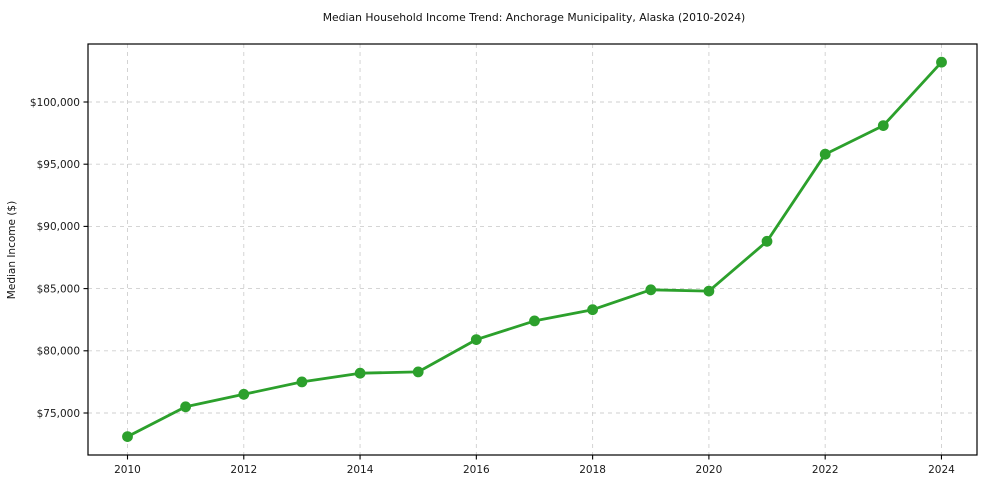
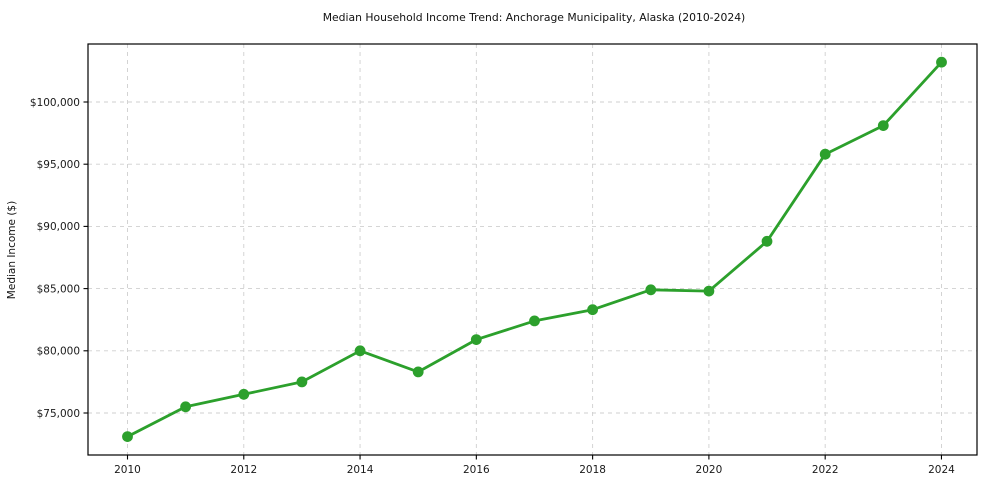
2014: $78200 -> $80000
